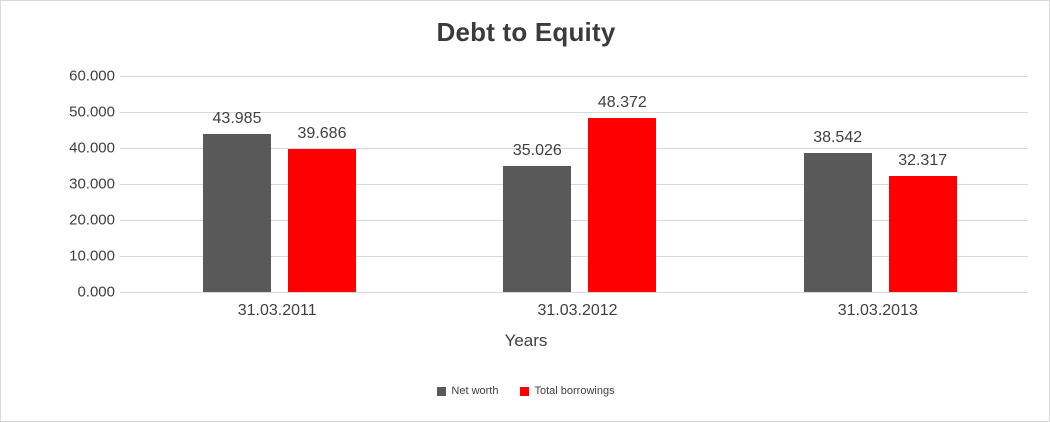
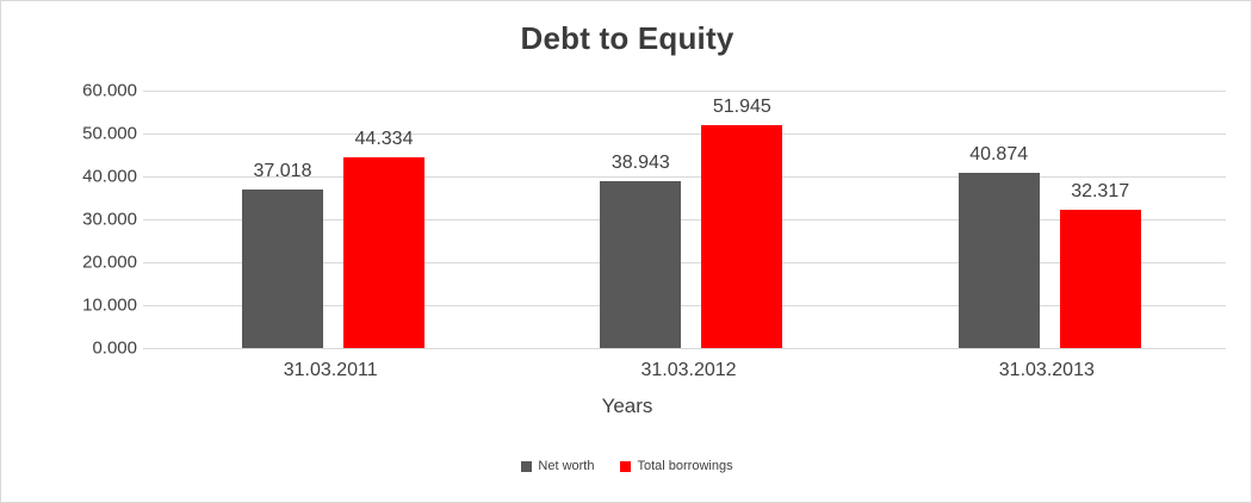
Net worth/31.03.2011: 43.985 -> 37.018
Total borrowings/31.03.2011: 39.686 -> 44.334
Net worth/31.03.2012: 35.026 -> 38.943
Total borrowings/31.03.2012: 48.372 -> 51.945
Net worth/31.03.2013: 38.542 -> 40.874
